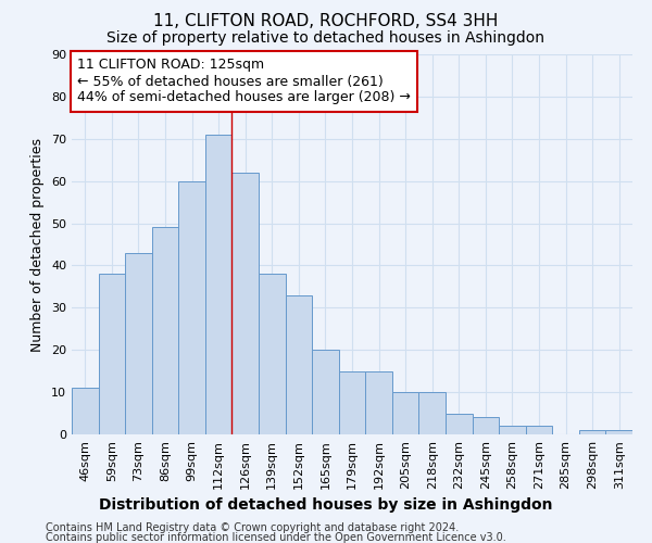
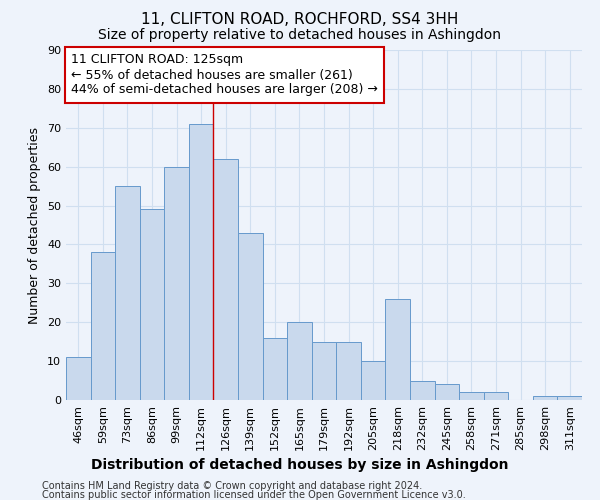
73sqm: 43 -> 55
139sqm: 38 -> 43
152sqm: 33 -> 16
218sqm: 10 -> 26
